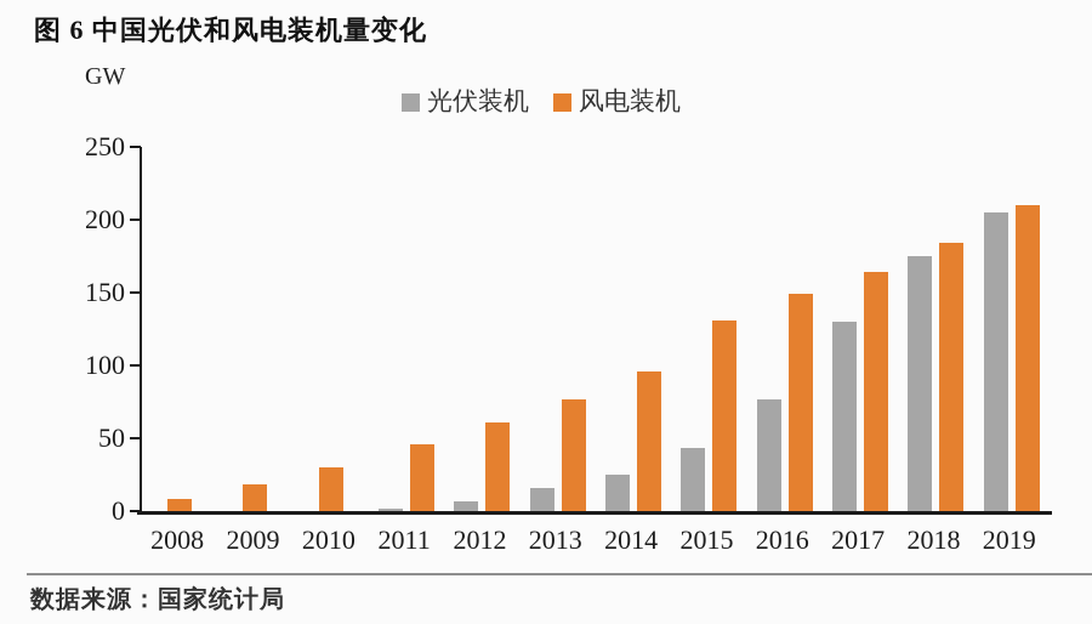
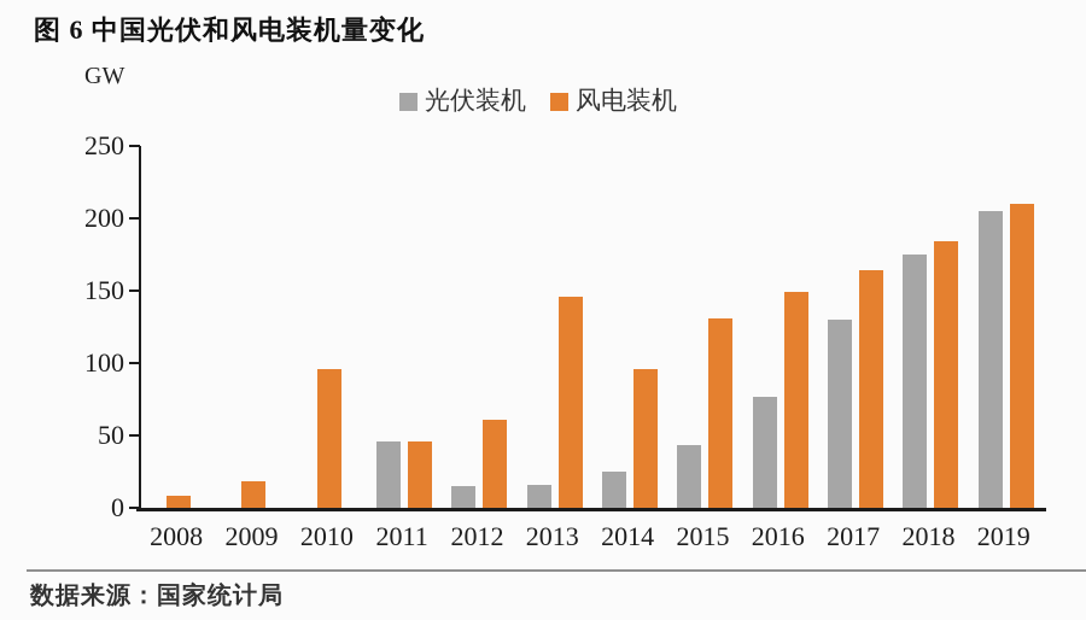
风电装机/2010: 30 -> 96
光伏装机/2011: 2 -> 46
光伏装机/2012: 7 -> 15
风电装机/2013: 77 -> 146
